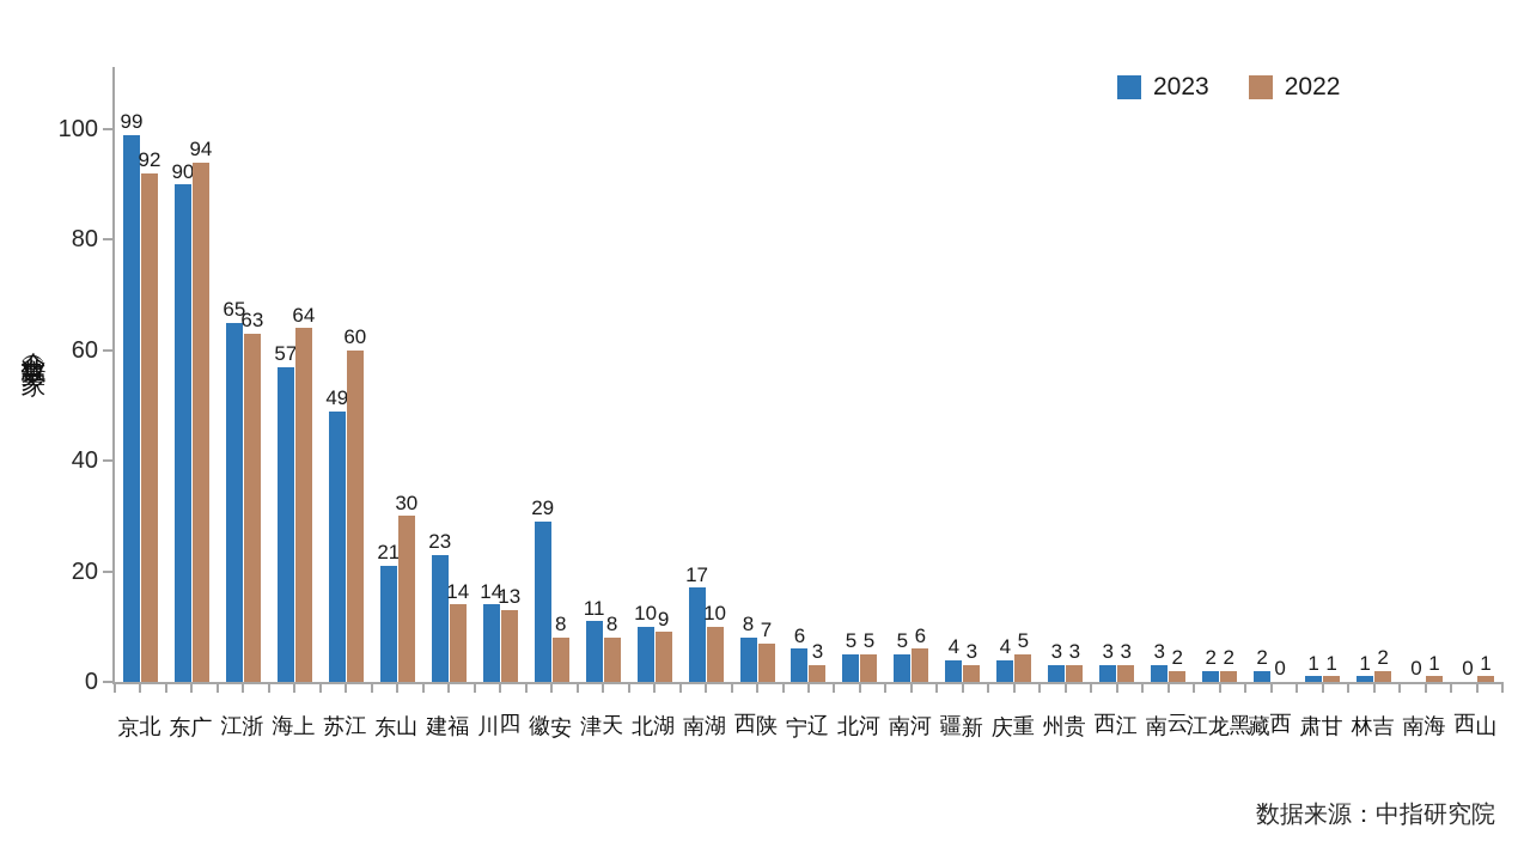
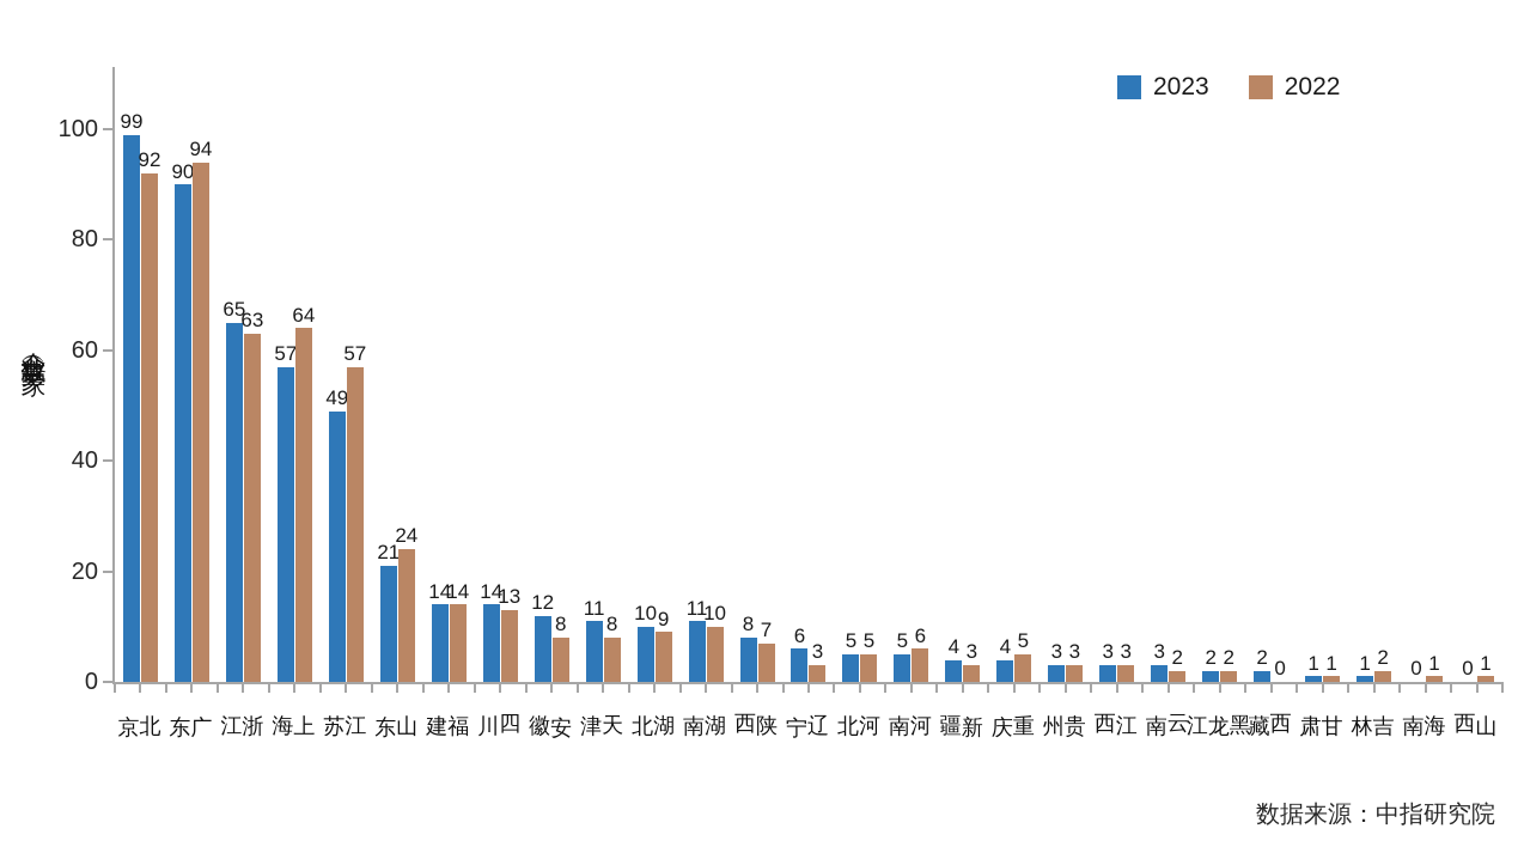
2022/江苏: 60 -> 57
2022/山东: 30 -> 24
2023/福建: 23 -> 14
2023/安徽: 29 -> 12
2023/湖南: 17 -> 11
